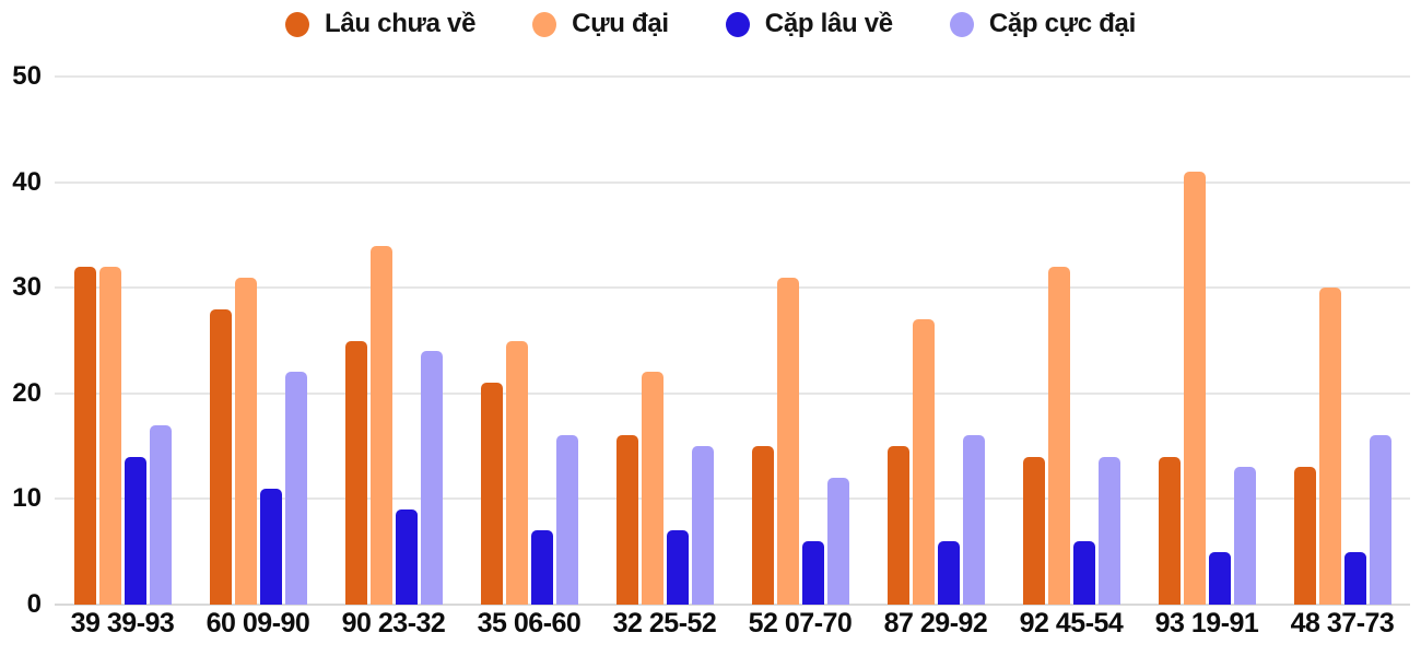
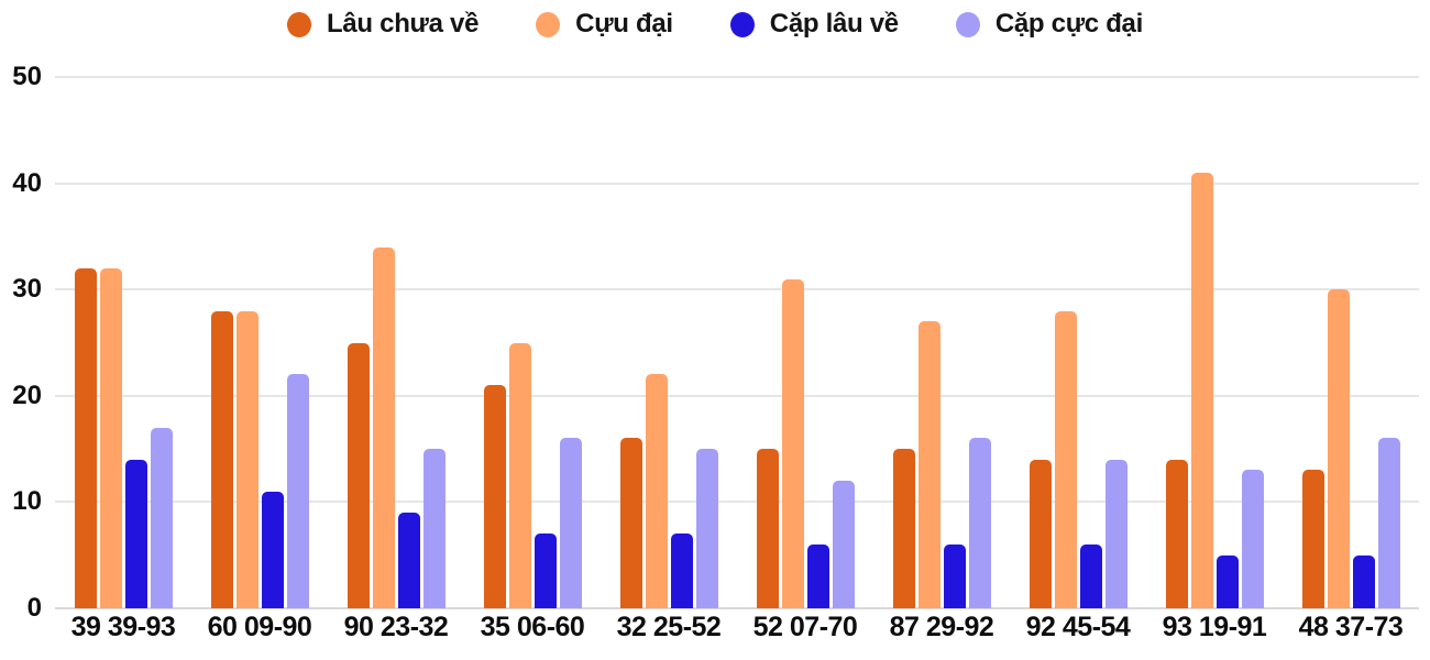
Cựu đại/60 09-90: 31 -> 28
Cặp cực đại/90 23-32: 24 -> 15
Cựu đại/92 45-54: 32 -> 28
